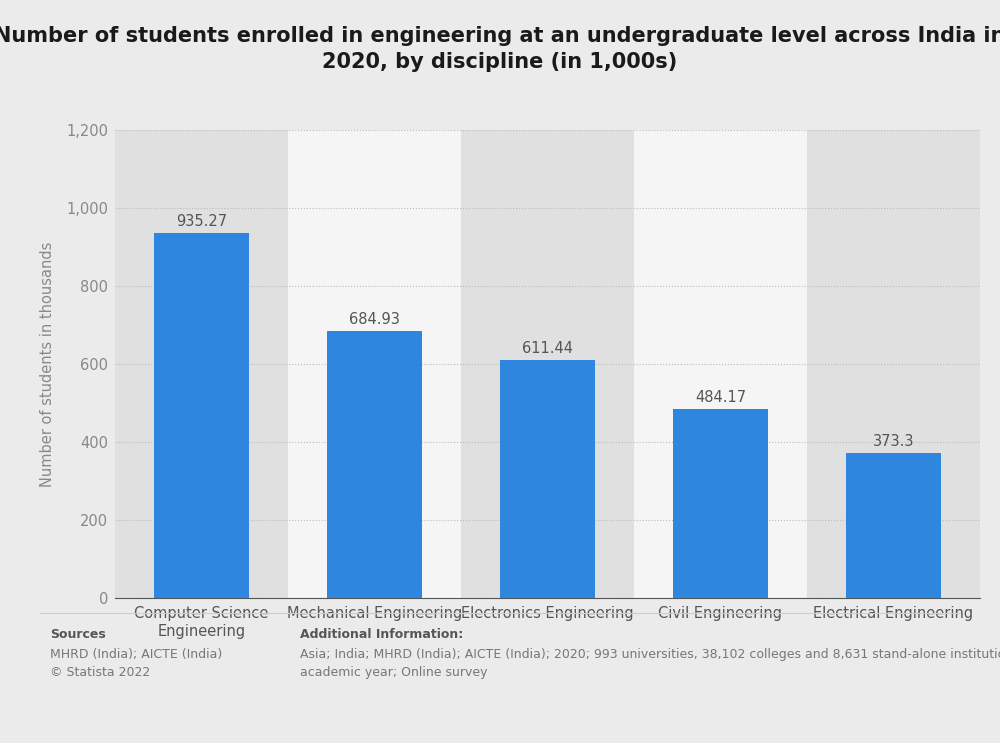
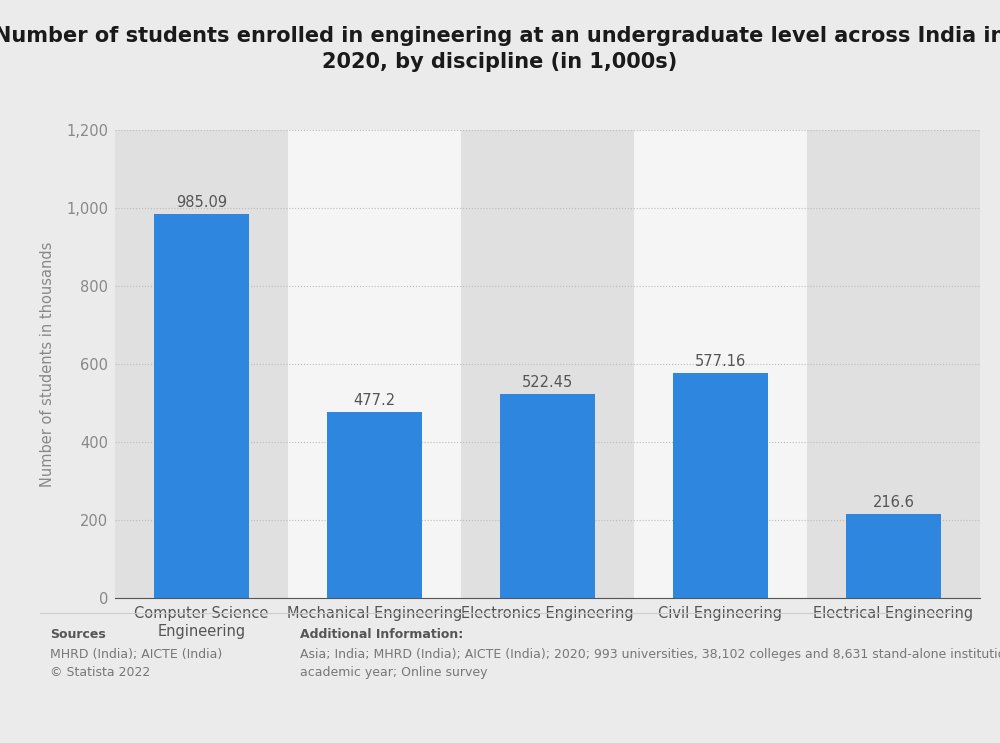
Computer Science Engineering: 935.27 -> 985.09
Mechanical Engineering: 684.93 -> 477.2
Electronics Engineering: 611.44 -> 522.45
Civil Engineering: 484.17 -> 577.16
Electrical Engineering: 373.3 -> 216.6
